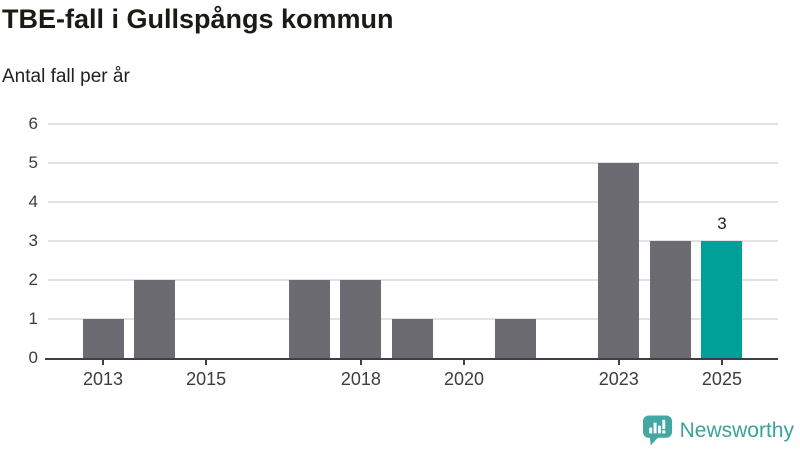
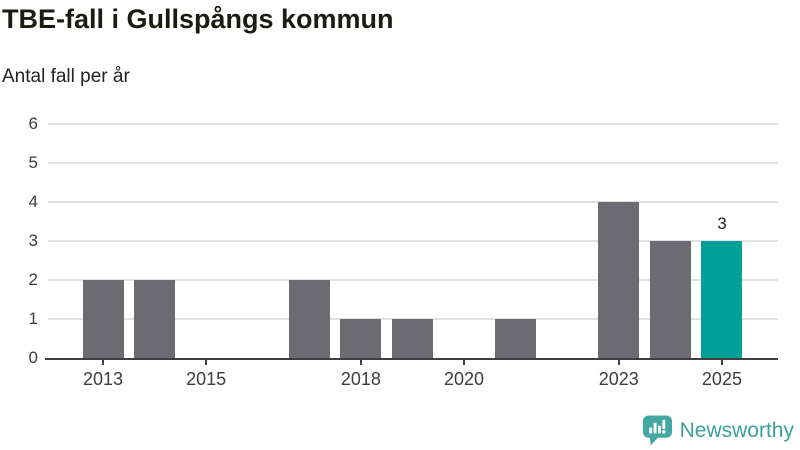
2013: 1 -> 2
2018: 2 -> 1
2023: 5 -> 4
